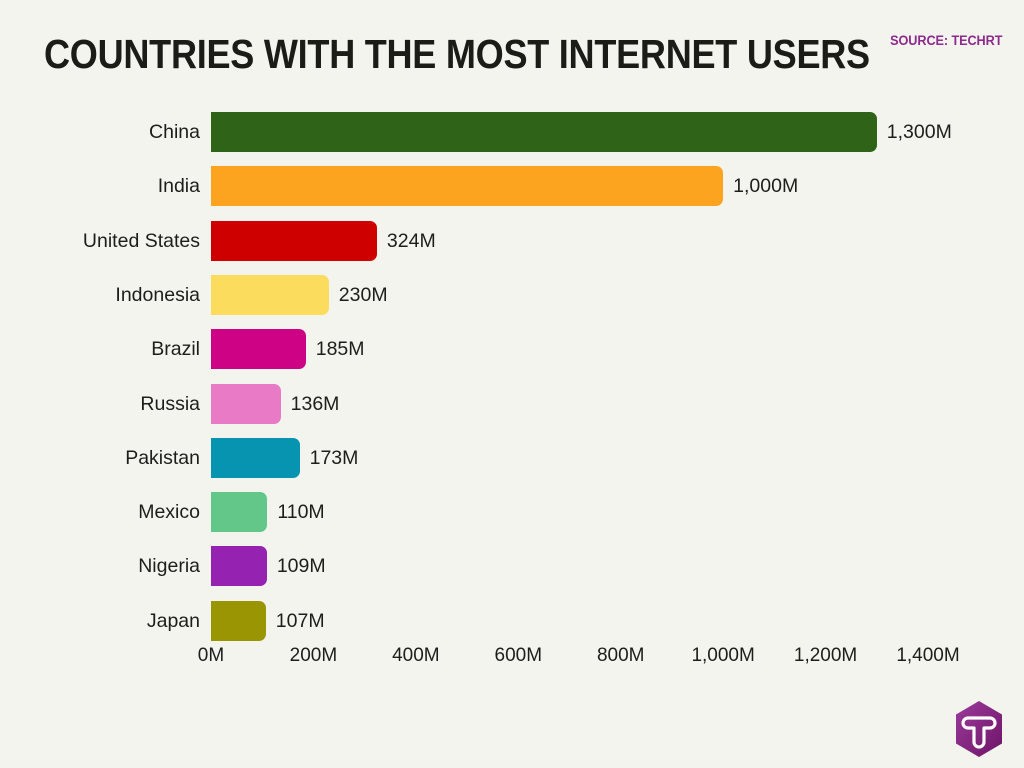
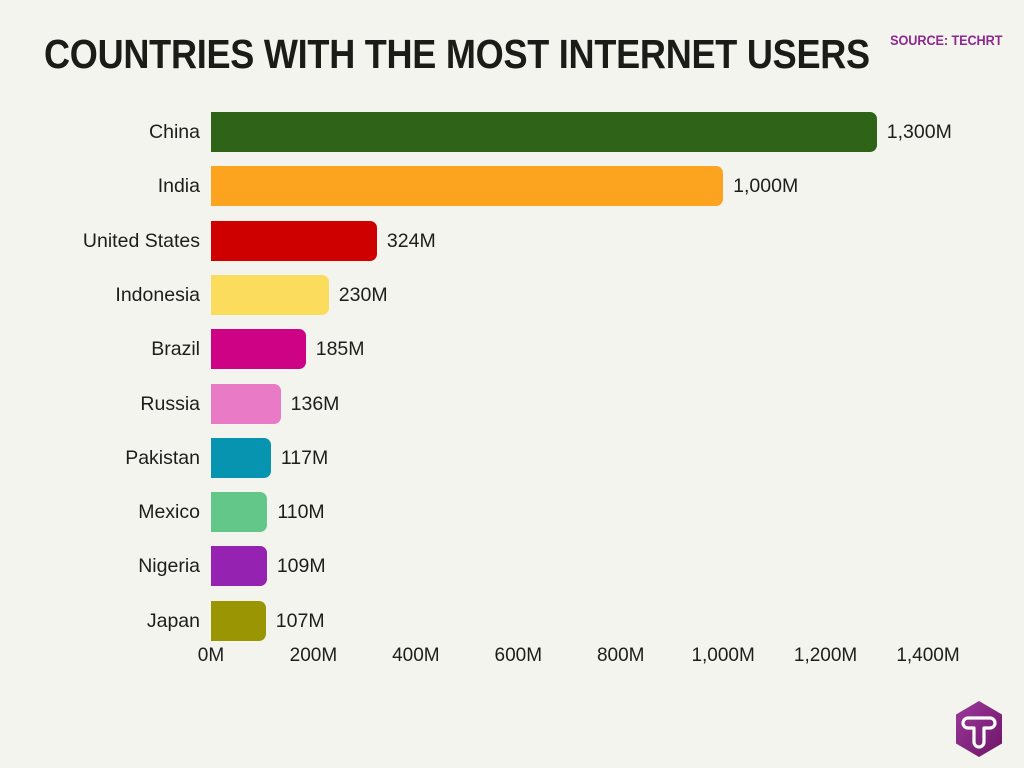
Pakistan: 173M -> 117M
